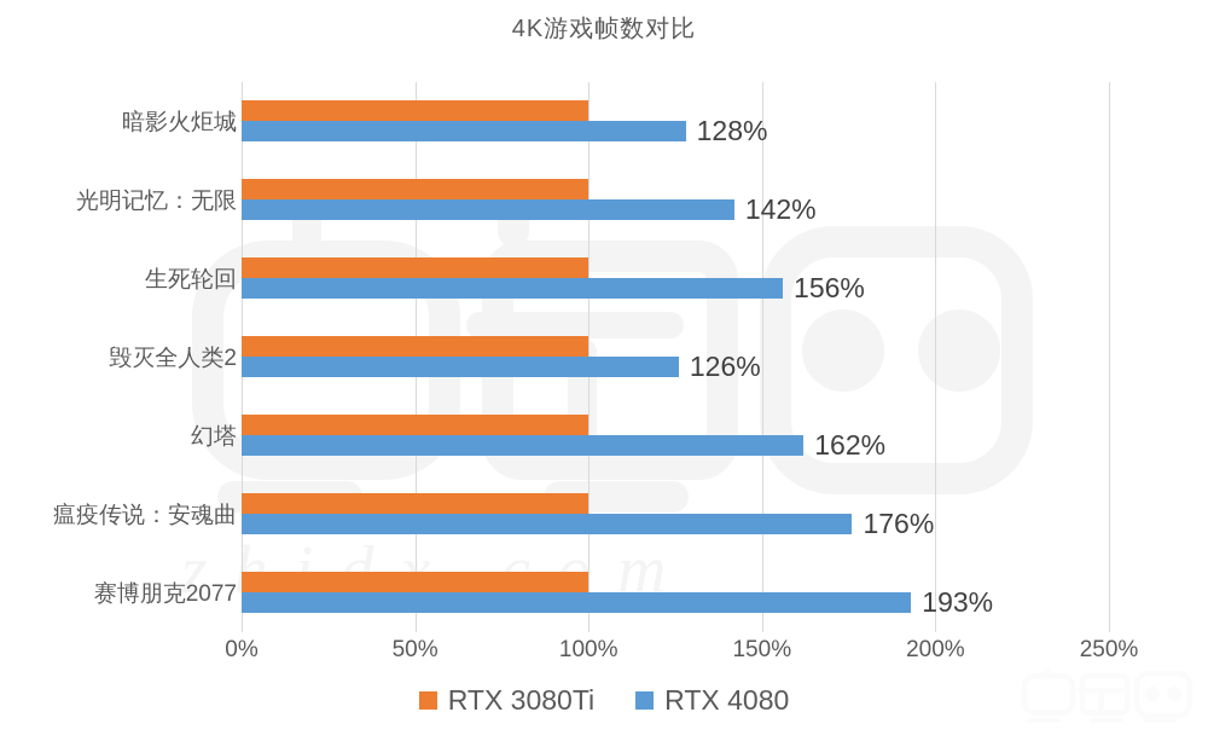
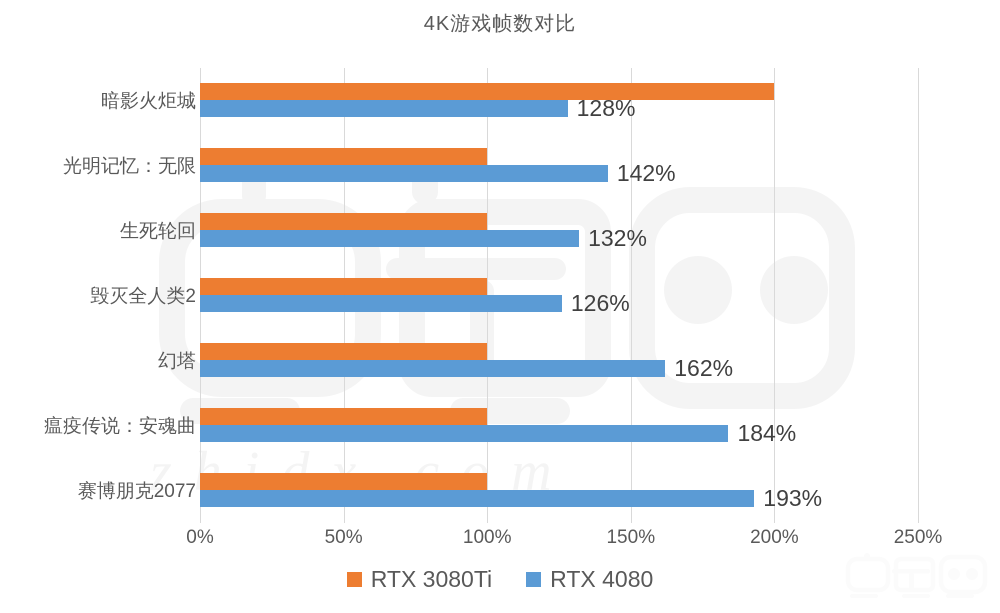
RTX 3080Ti/暗影火炬城: 100% -> 200%
RTX 4080/生死轮回: 156% -> 132%
RTX 4080/瘟疫传说：安魂曲: 176% -> 184%
